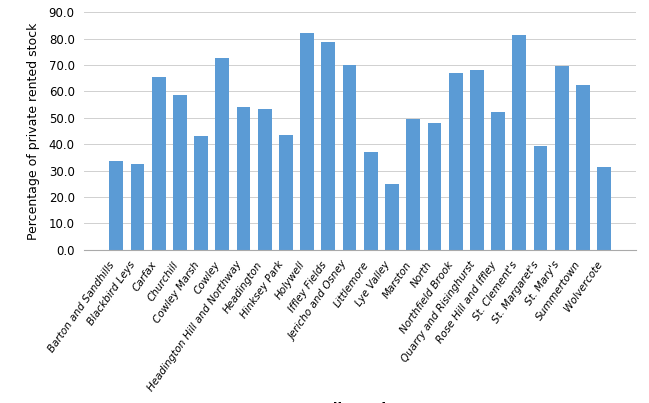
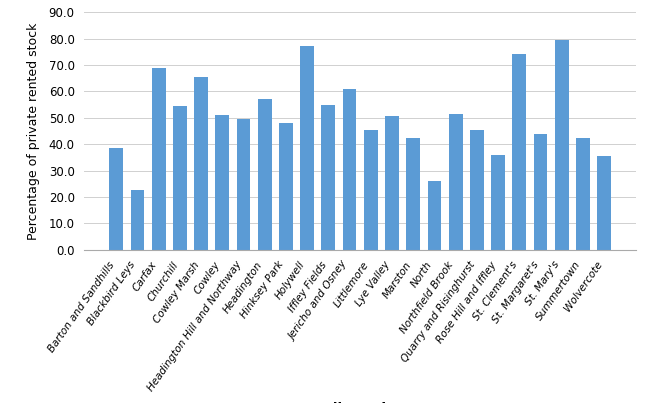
Barton and Sandhills: 33.5 -> 38.5
Blackbird Leys: 32.5 -> 22.5
Carfax: 65.5 -> 69.0
Churchill: 58.5 -> 54.5
Cowley Marsh: 43.0 -> 65.5
Cowley: 72.5 -> 51.0
Headington Hill and Northway: 54.0 -> 49.5
Headington: 53.5 -> 57.0
Hinksey Park: 43.5 -> 48.0
Holywell: 82.0 -> 77.0
Iffley Fields: 78.5 -> 55.0
Jericho and Osney: 70.0 -> 61.0
Littlemore: 37.0 -> 45.5
Lye Valley: 25.0 -> 50.5
Marston: 49.5 -> 42.5
North: 48.0 -> 26.0
Northfield Brook: 67.0 -> 51.5
Quarry and Risinghurst: 68.0 -> 45.5
Rose Hill and Iffley: 52.0 -> 36.0
St. Clement's: 81.5 -> 74.0
St. Margaret's: 39.5 -> 44.0
St. Mary's: 69.5 -> 79.5
Summertown: 62.5 -> 42.5
Wolvercote: 31.5 -> 35.5
